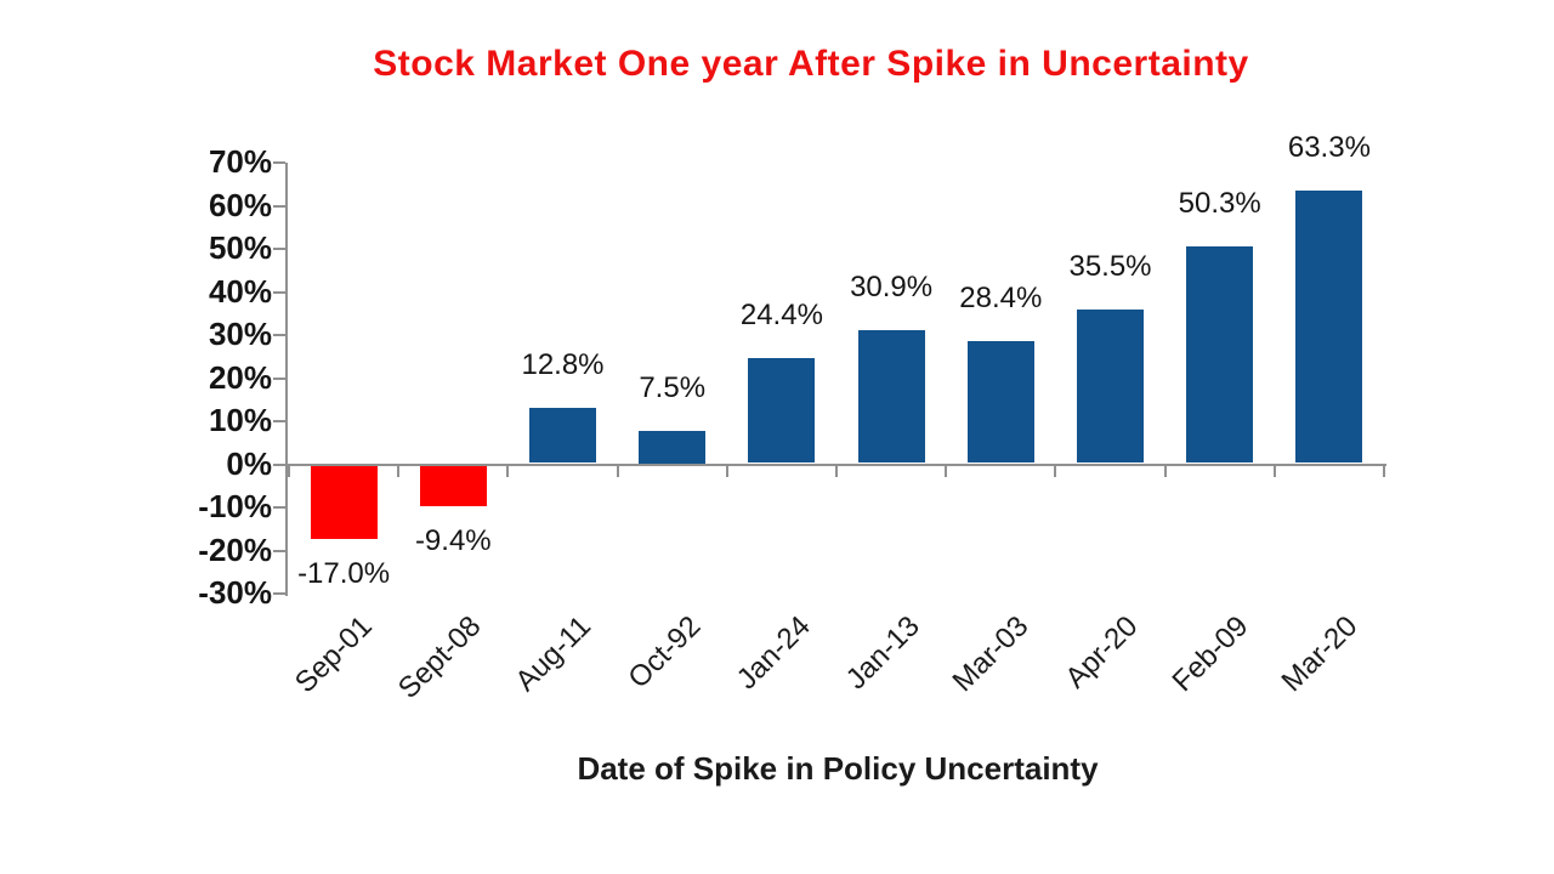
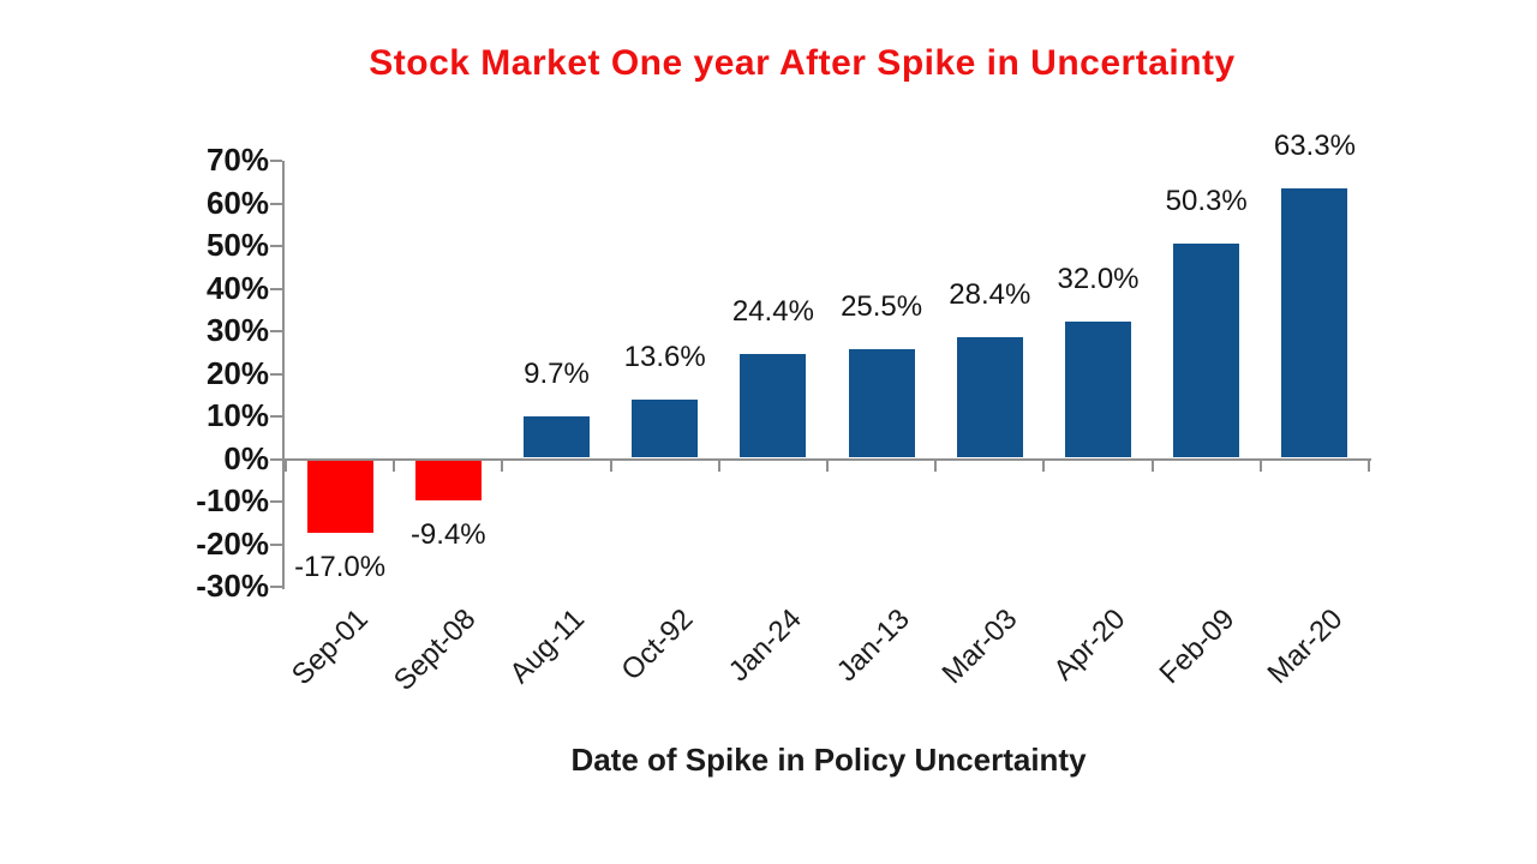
Aug-11: 12.8% -> 9.7%
Oct-92: 7.5% -> 13.6%
Jan-13: 30.9% -> 25.5%
Apr-20: 35.5% -> 32.0%
